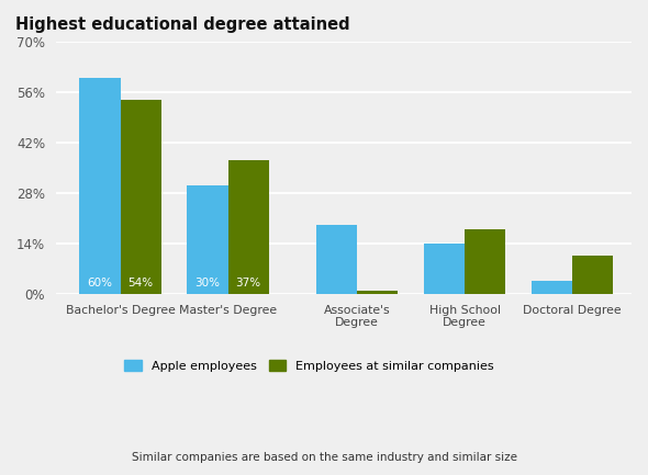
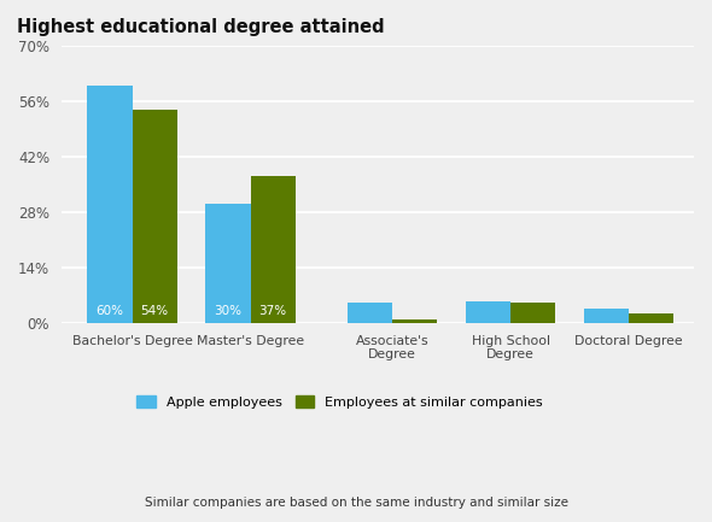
Apple employees/Associate's Degree: 19.0% -> 5.0%
Apple employees/High School Degree: 14.0% -> 5.5%
Employees at similar companies/High School Degree: 18.0% -> 5.0%
Employees at similar companies/Doctoral Degree: 10.5% -> 2.5%
